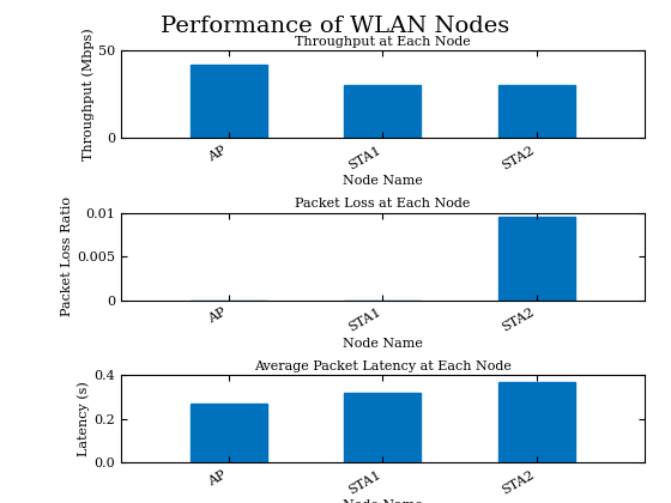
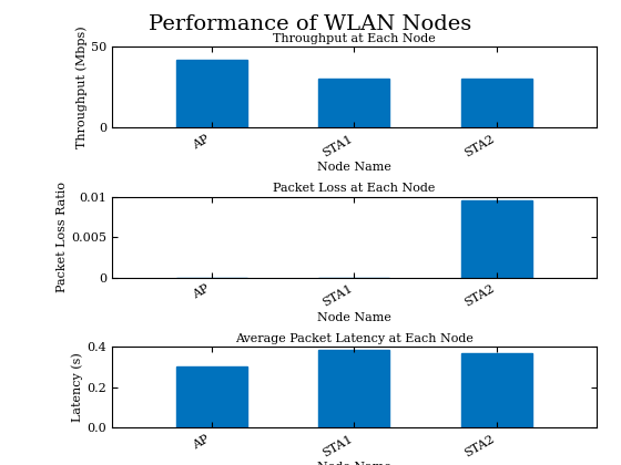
Average Packet Latency at Each Node/AP: 0.27 -> 0.30
Average Packet Latency at Each Node/STA1: 0.32 -> 0.39
